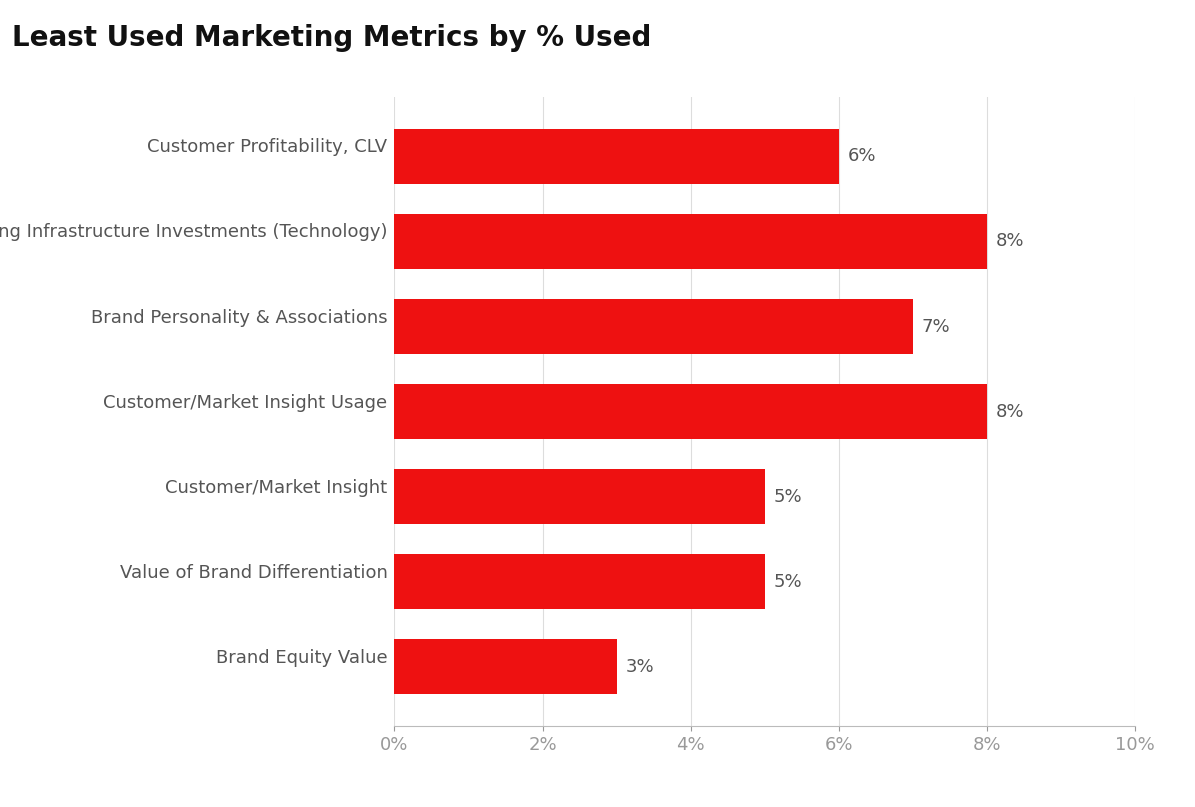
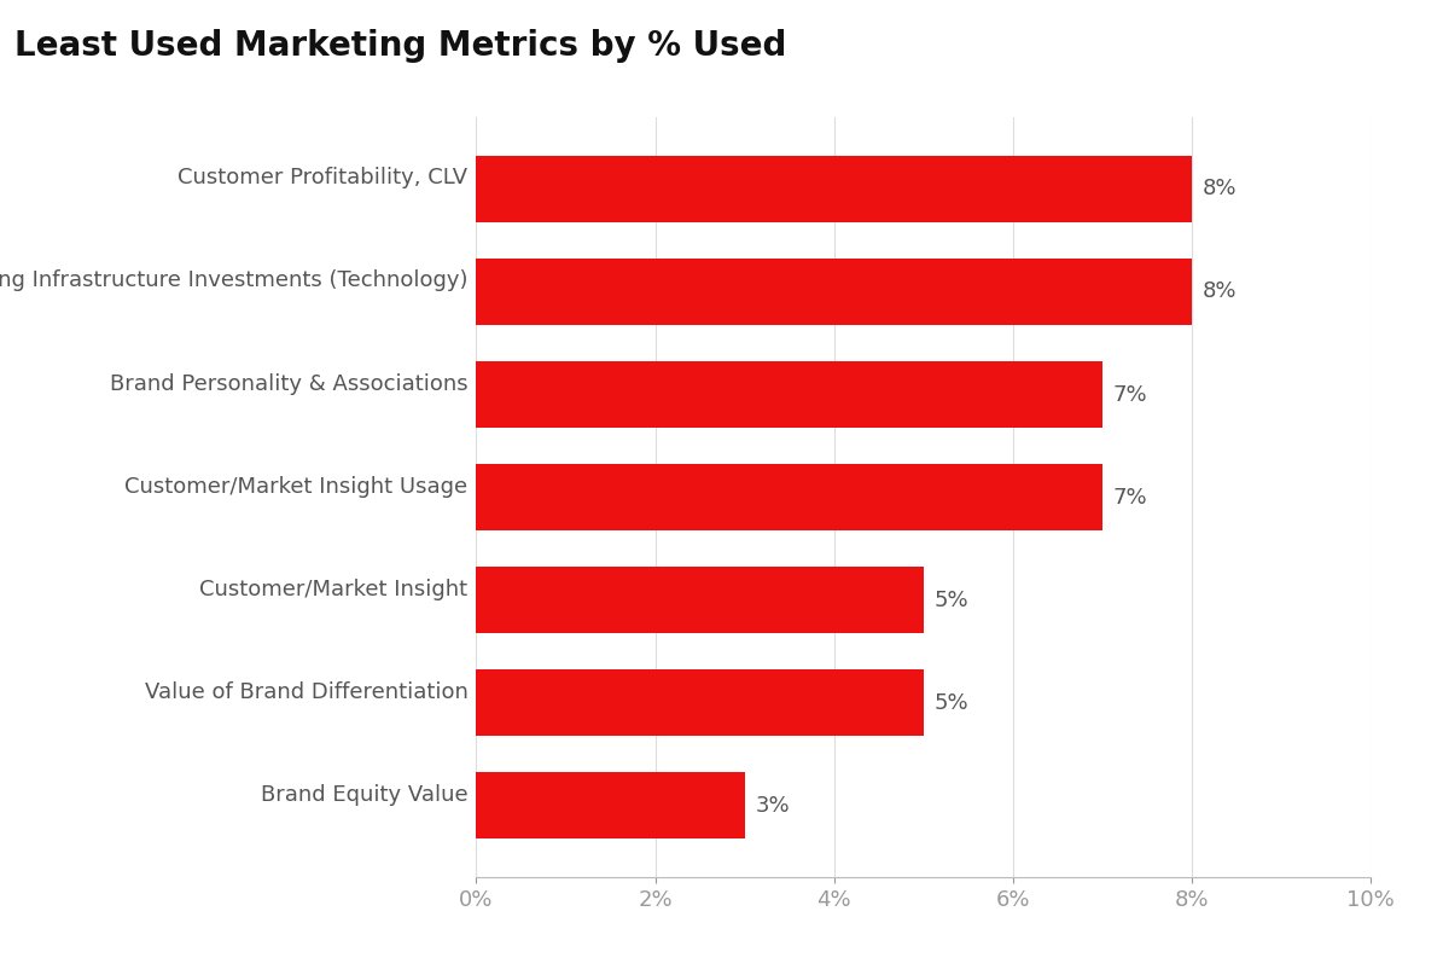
Customer Profitability, CLV: 6% -> 8%
Customer/Market Insight Usage: 8% -> 7%
